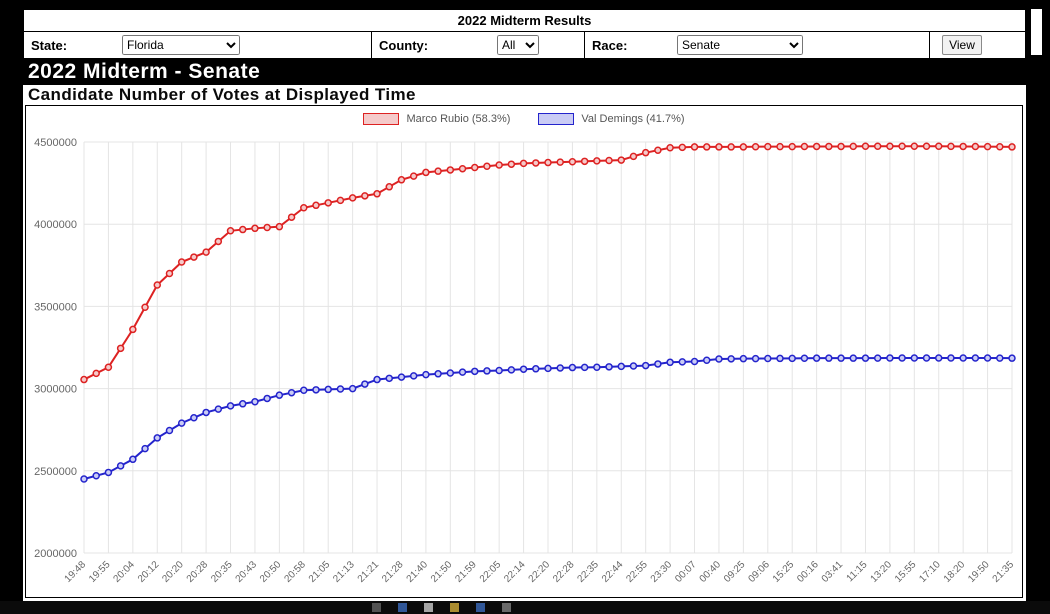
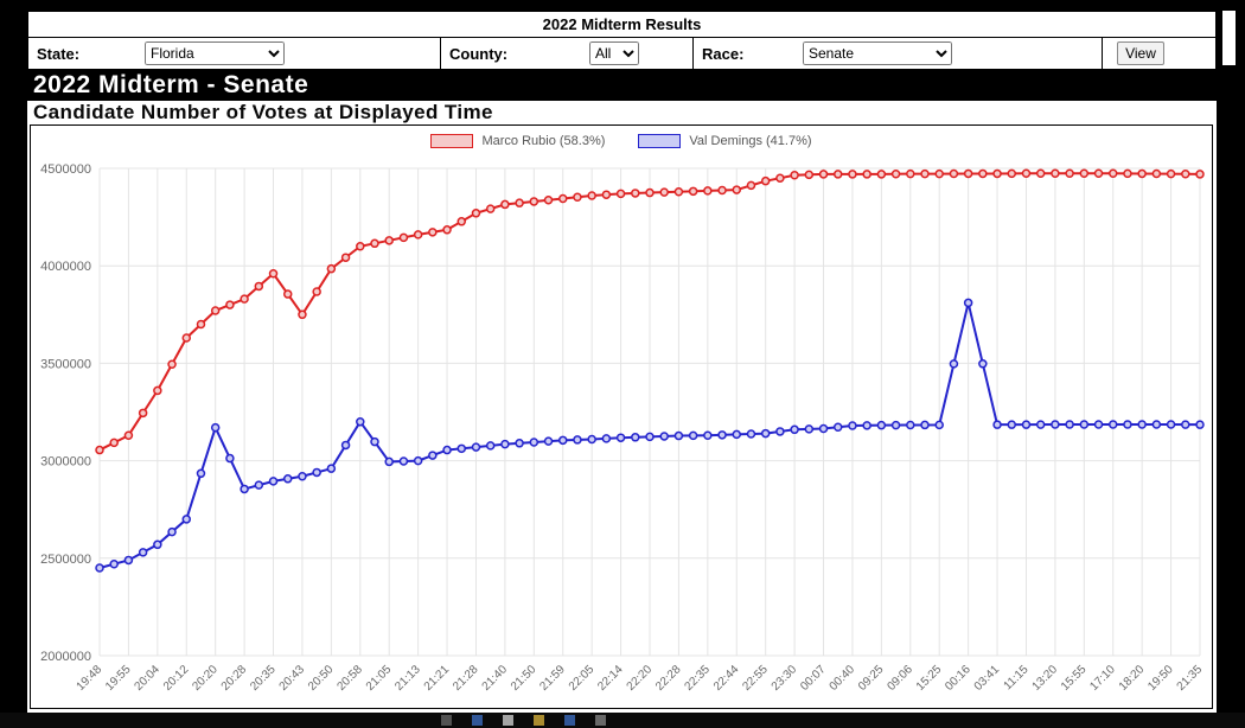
Val Demings (41.7%)/20:20: 2790000 -> 3170000
Marco Rubio (58.3%)/20:43: 3980000 -> 3750000
Val Demings (41.7%)/20:58: 2990000 -> 3200000
Val Demings (41.7%)/00:16: 3180000 -> 3810000
